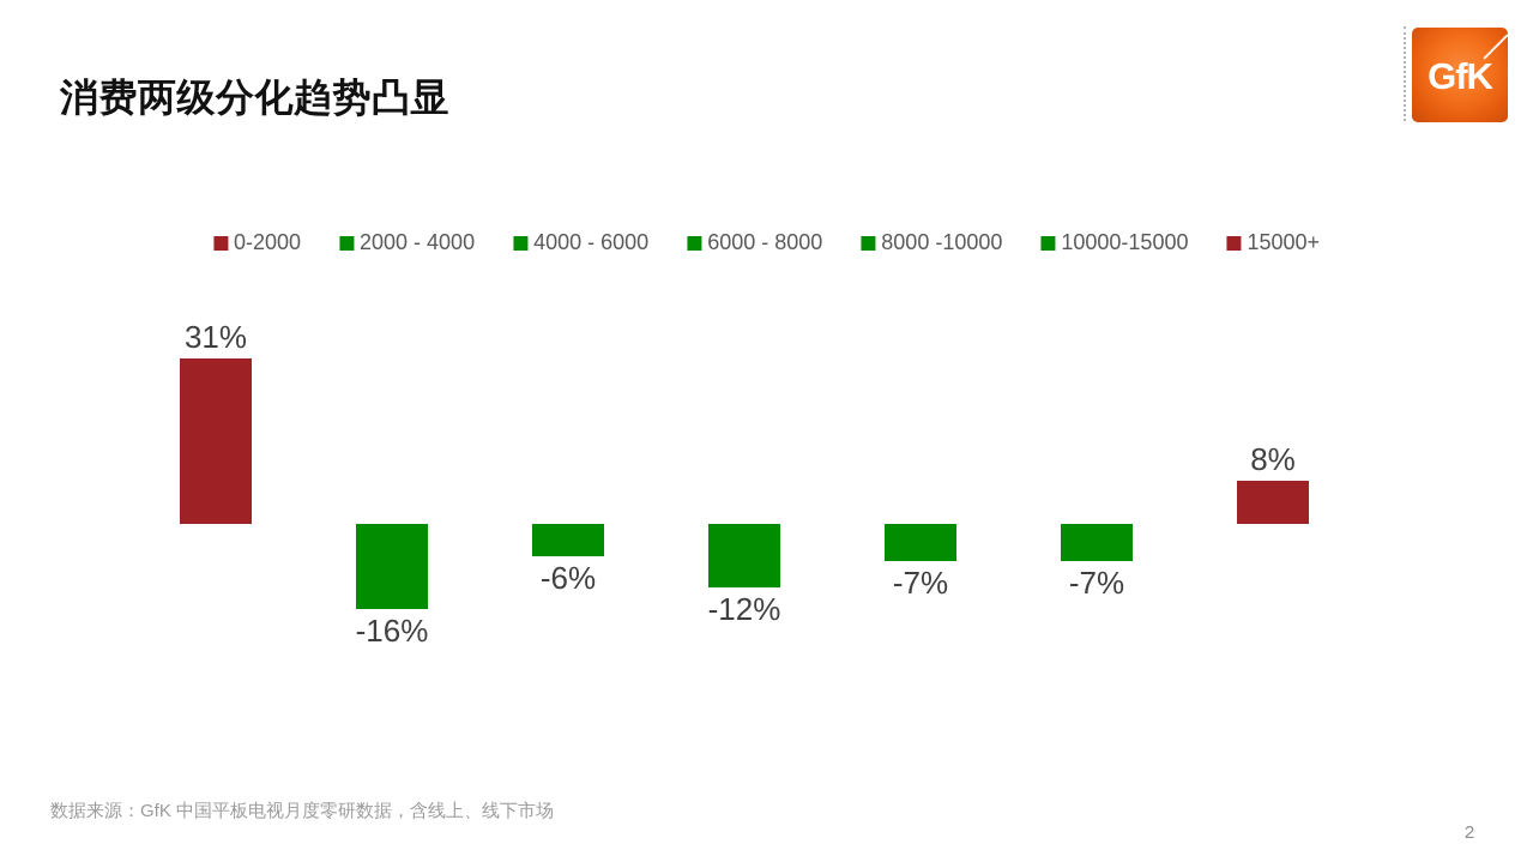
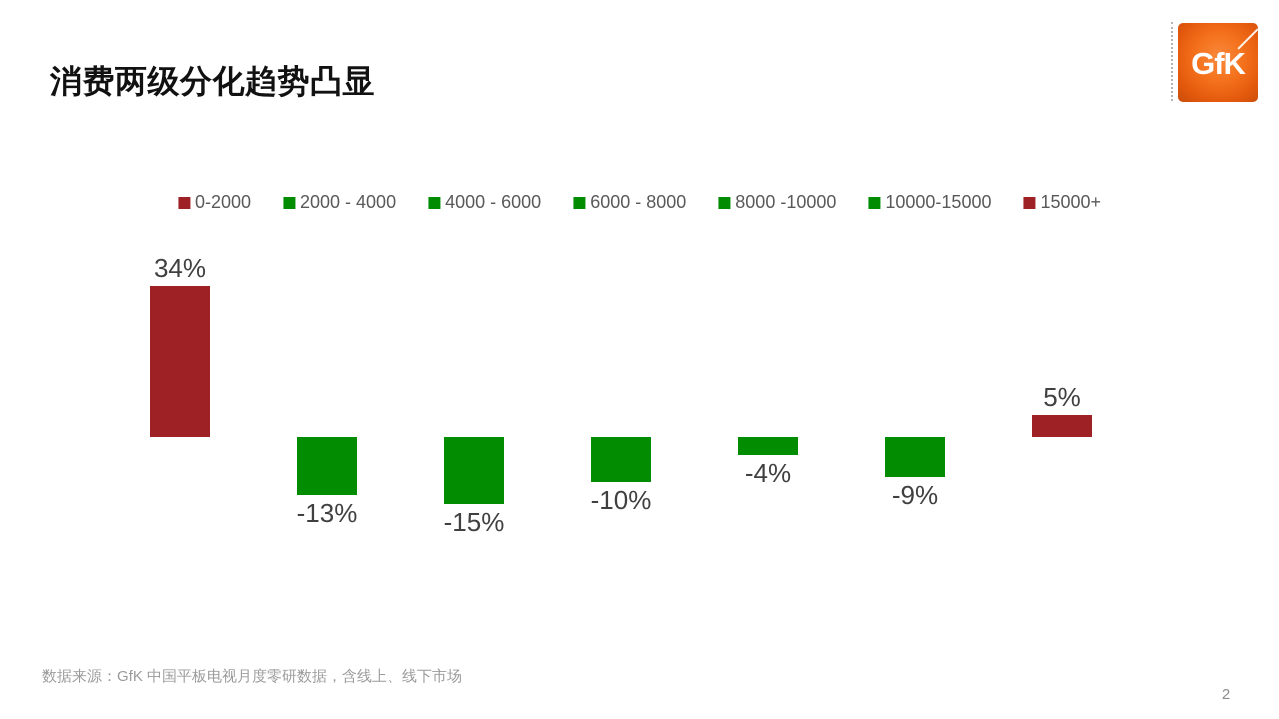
0-2000: 31% -> 34%
2000 - 4000: -16% -> -13%
4000 - 6000: -6% -> -15%
6000 - 8000: -12% -> -10%
8000 -10000: -7% -> -4%
10000-15000: -7% -> -9%
15000+: 8% -> 5%
